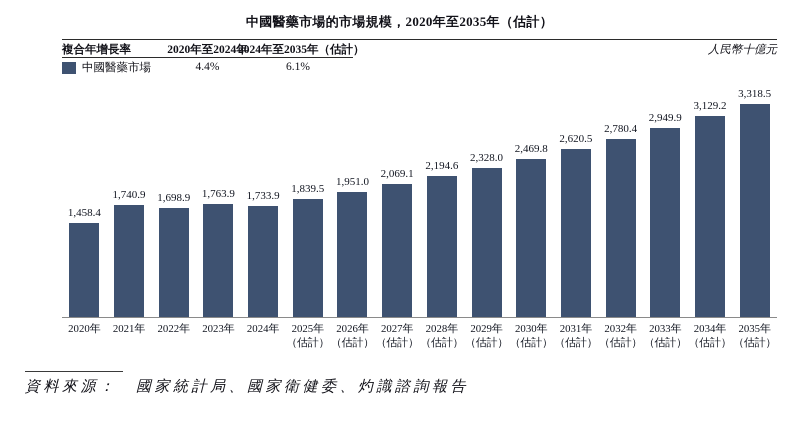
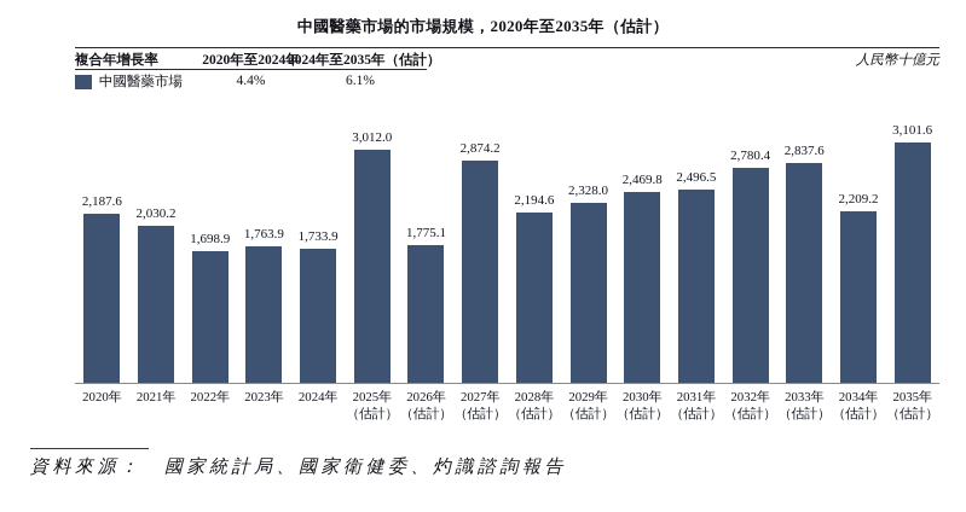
2020年: 1,458.4 -> 2,187.6
2021年: 1,740.9 -> 2,030.2
2025年（估計）: 1,839.5 -> 3,012.0
2026年（估計）: 1,951.0 -> 1,775.1
2027年（估計）: 2,069.1 -> 2,874.2
2031年（估計）: 2,620.5 -> 2,496.5
2033年（估計）: 2,949.9 -> 2,837.6
2034年（估計）: 3,129.2 -> 2,209.2
2035年（估計）: 3,318.5 -> 3,101.6
